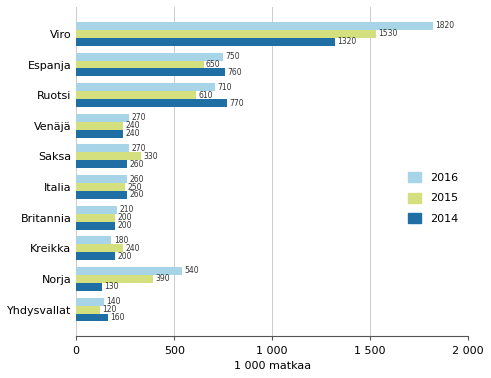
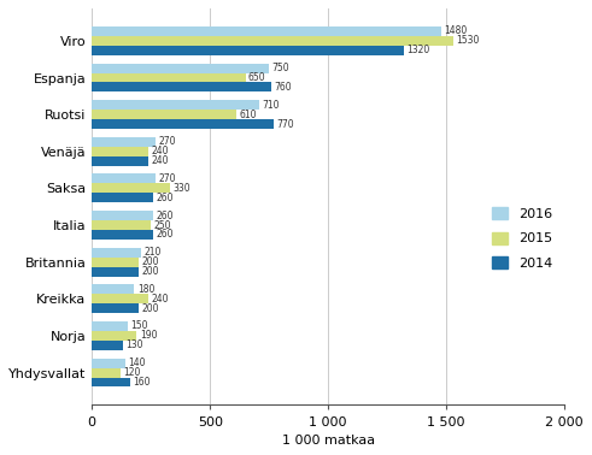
2016/Viro: 1820 -> 1480
2016/Norja: 540 -> 150
2015/Norja: 390 -> 190
